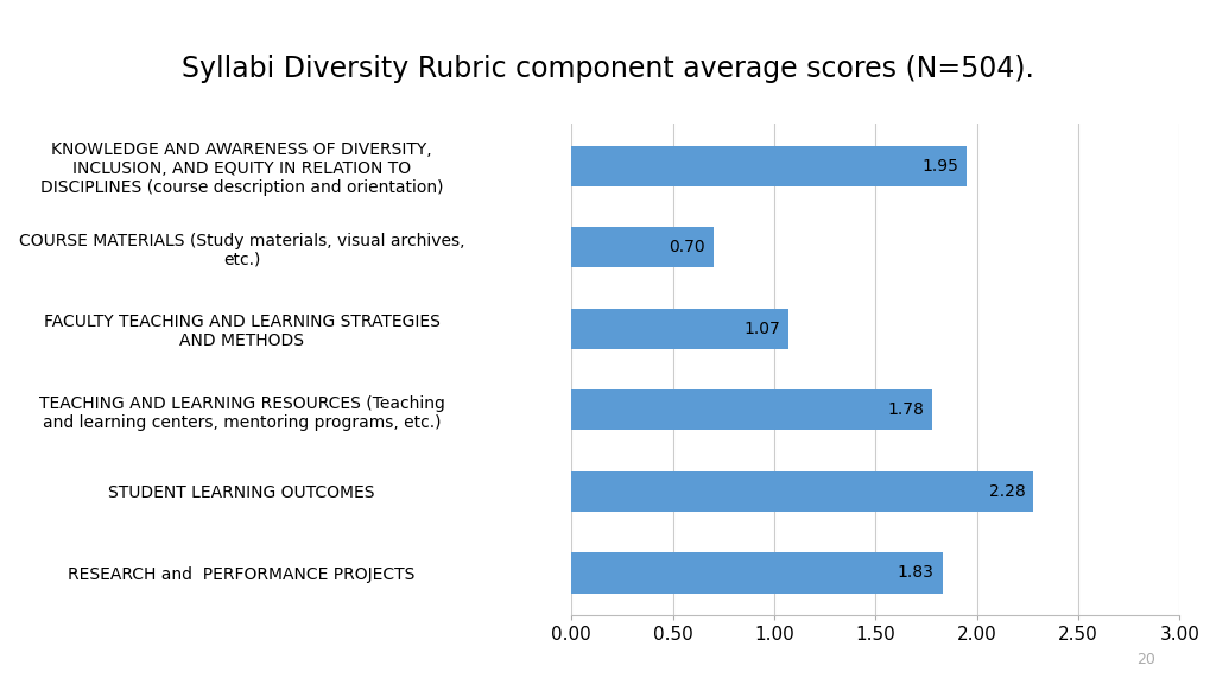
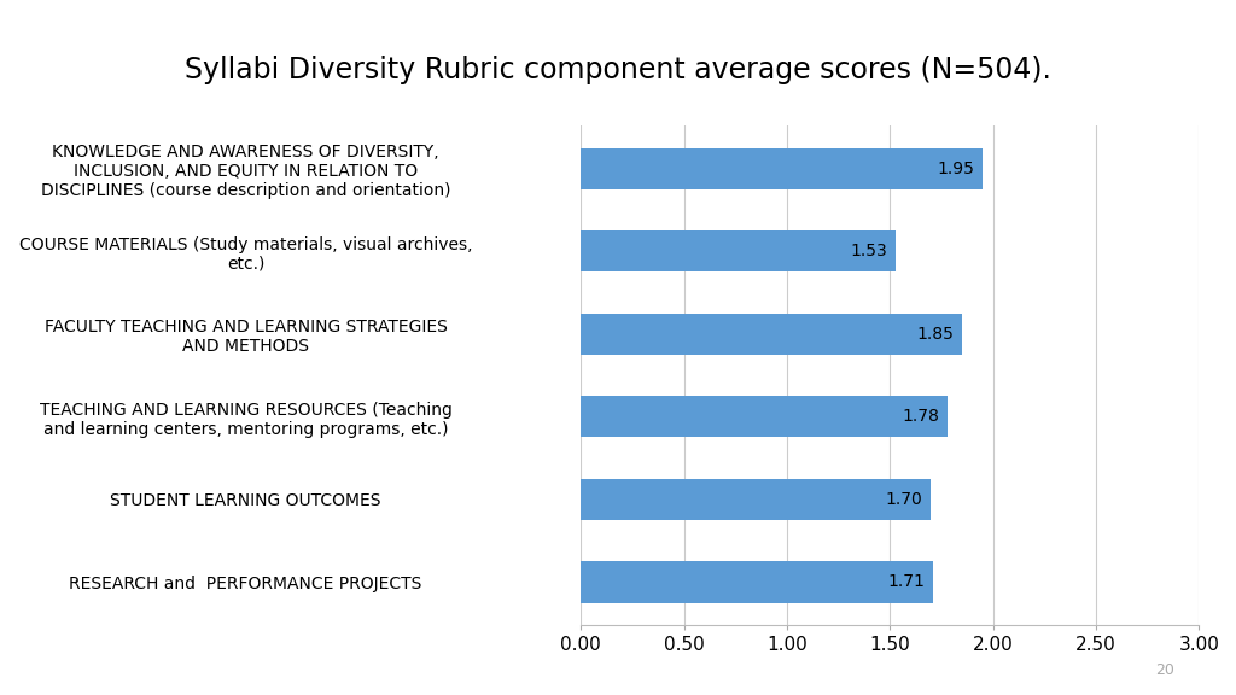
COURSE MATERIALS (Study materials, visual archives, etc.): 0.70 -> 1.53
FACULTY TEACHING AND LEARNING STRATEGIES AND METHODS: 1.07 -> 1.85
STUDENT LEARNING OUTCOMES: 2.28 -> 1.70
RESEARCH and PERFORMANCE PROJECTS: 1.83 -> 1.71
